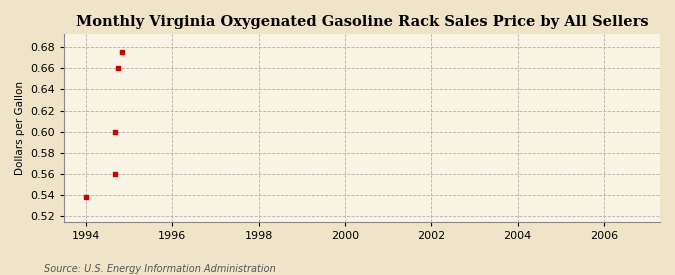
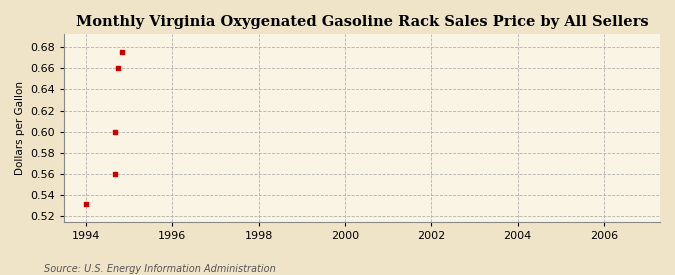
1994: 0.538 -> 0.532
